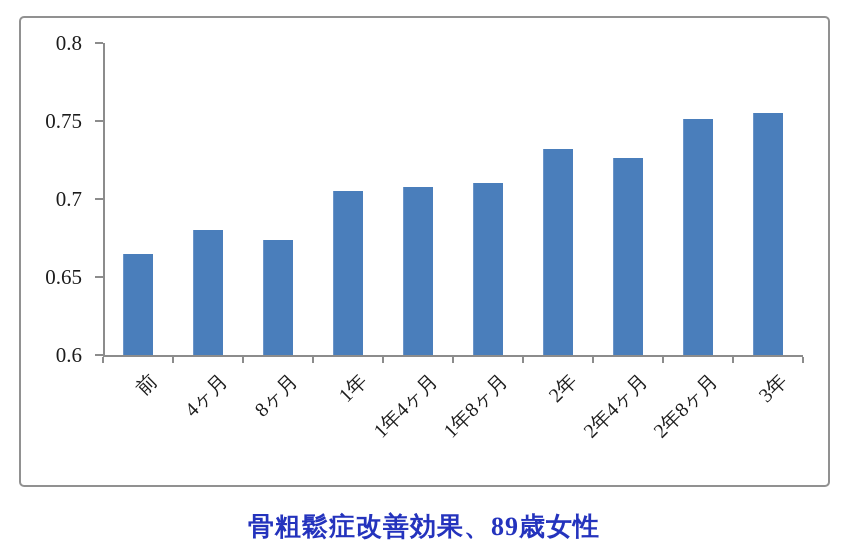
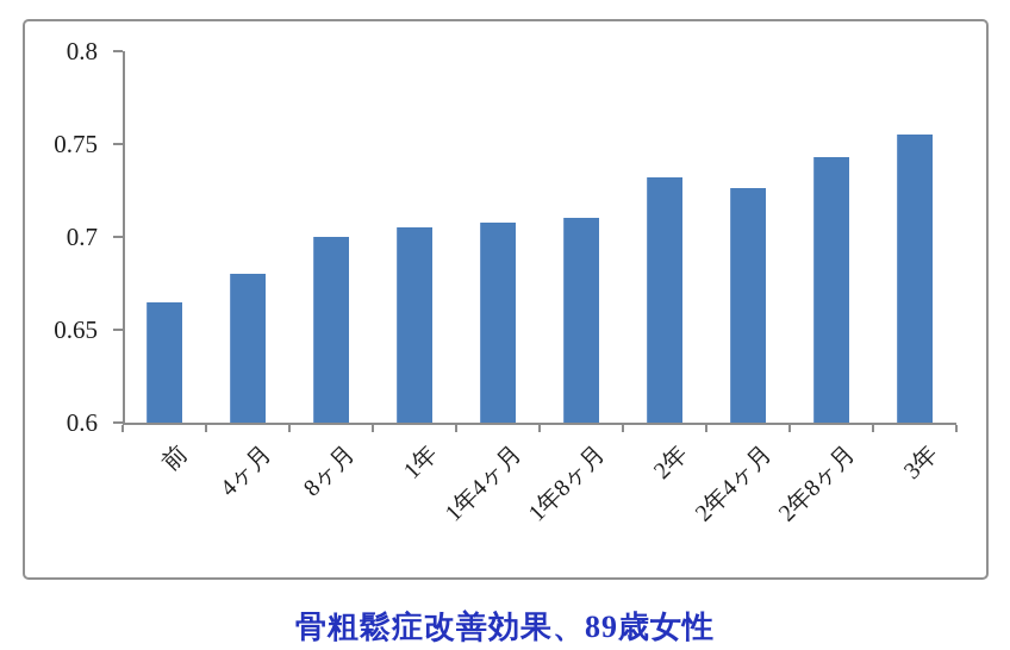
8ヶ月: 0.674 -> 0.700
2年8ヶ月: 0.751 -> 0.743
